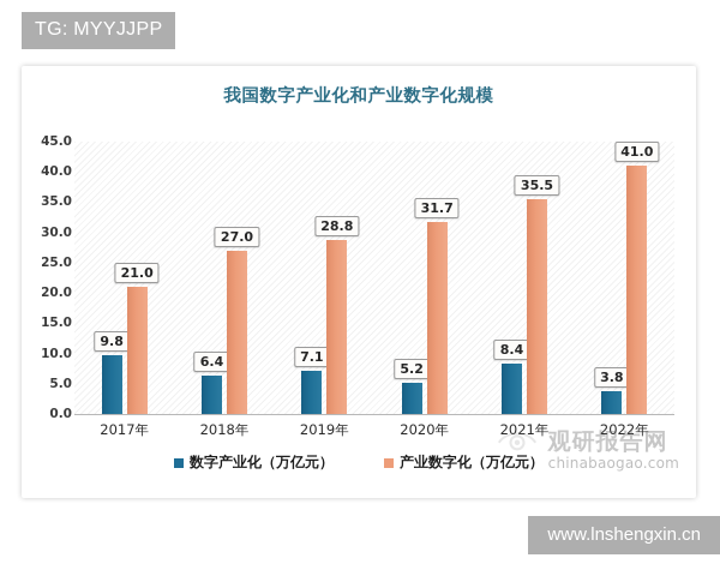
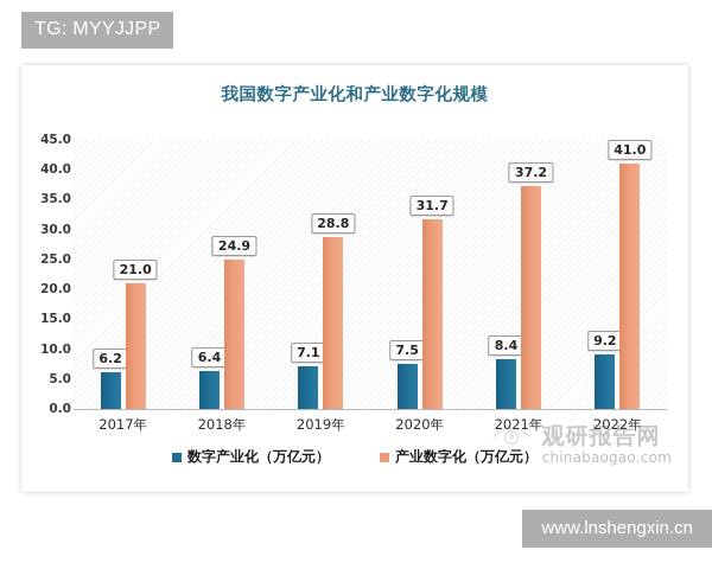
数字产业化（万亿元）/2017年: 9.8 -> 6.2
产业数字化（万亿元）/2018年: 27.0 -> 24.9
数字产业化（万亿元）/2020年: 5.2 -> 7.5
产业数字化（万亿元）/2021年: 35.5 -> 37.2
数字产业化（万亿元）/2022年: 3.8 -> 9.2
